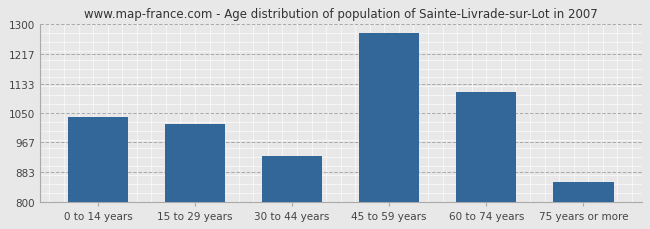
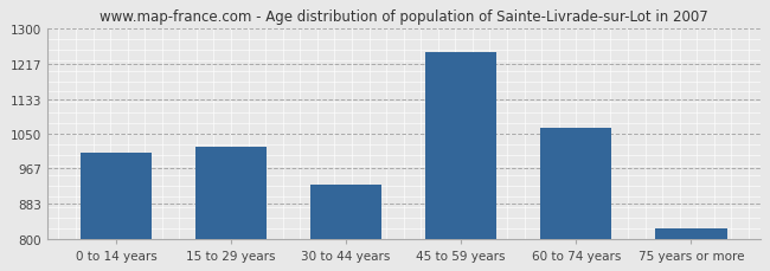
0 to 14 years: 1040 -> 1005
45 to 59 years: 1275 -> 1245
60 to 74 years: 1110 -> 1063
75 years or more: 855 -> 825
